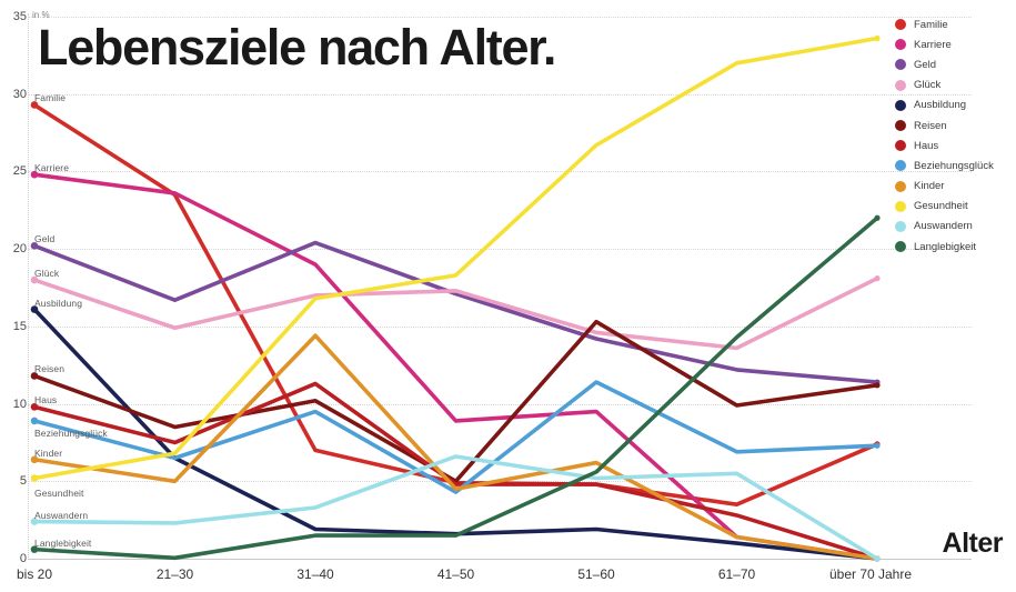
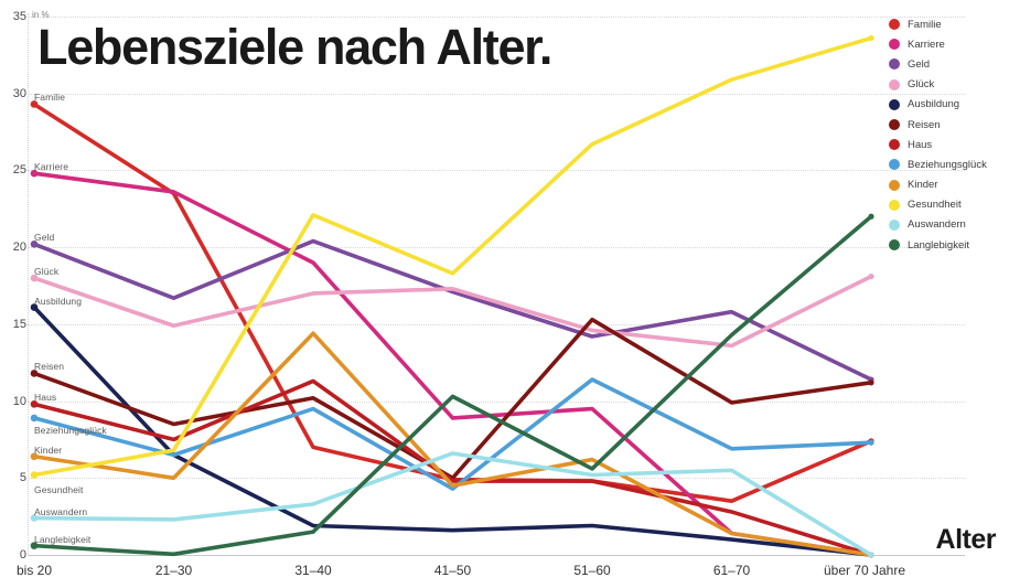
Gesundheit/31–40: 16.8 -> 22.1
Langlebigkeit/41–50: 1.5 -> 10.3
Geld/61–70: 12.2 -> 15.8
Gesundheit/61–70: 32.0 -> 30.9
